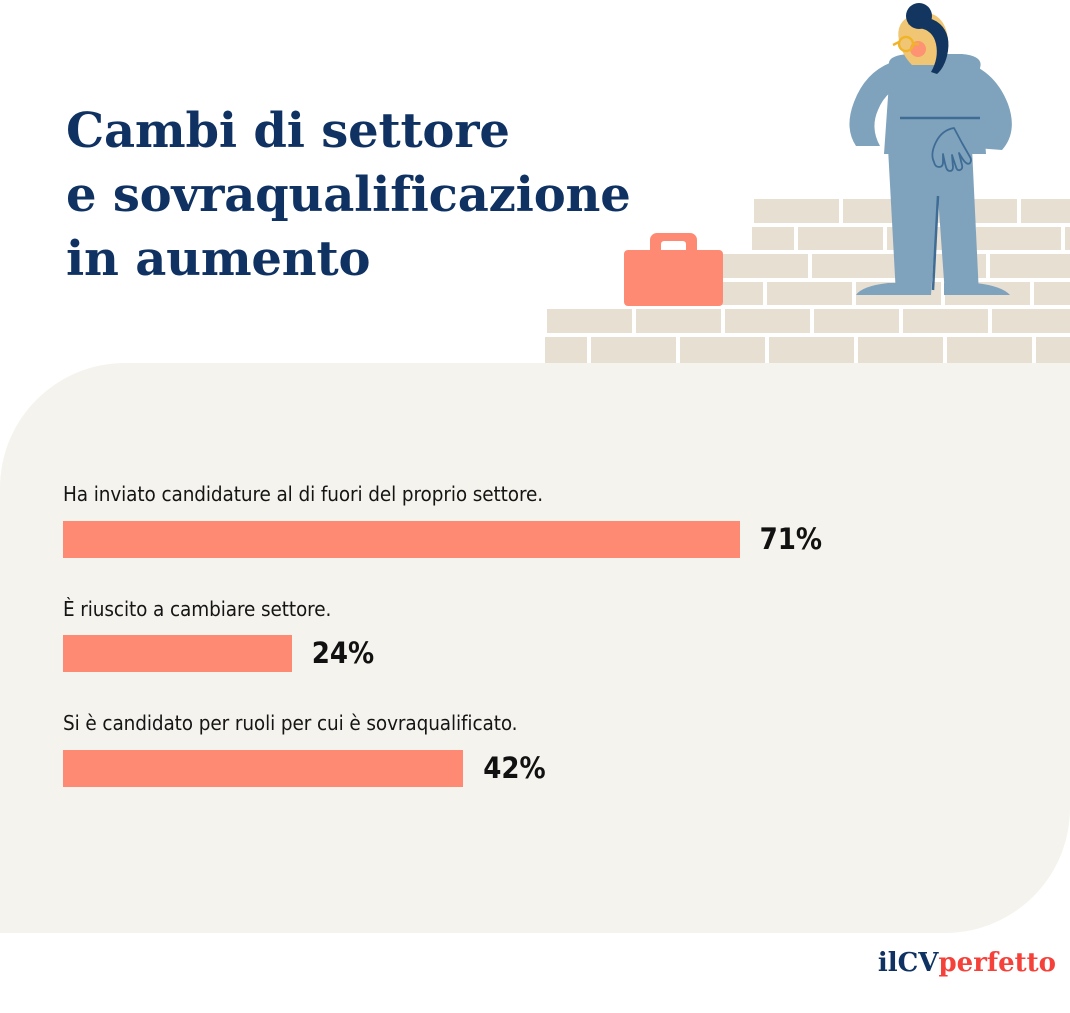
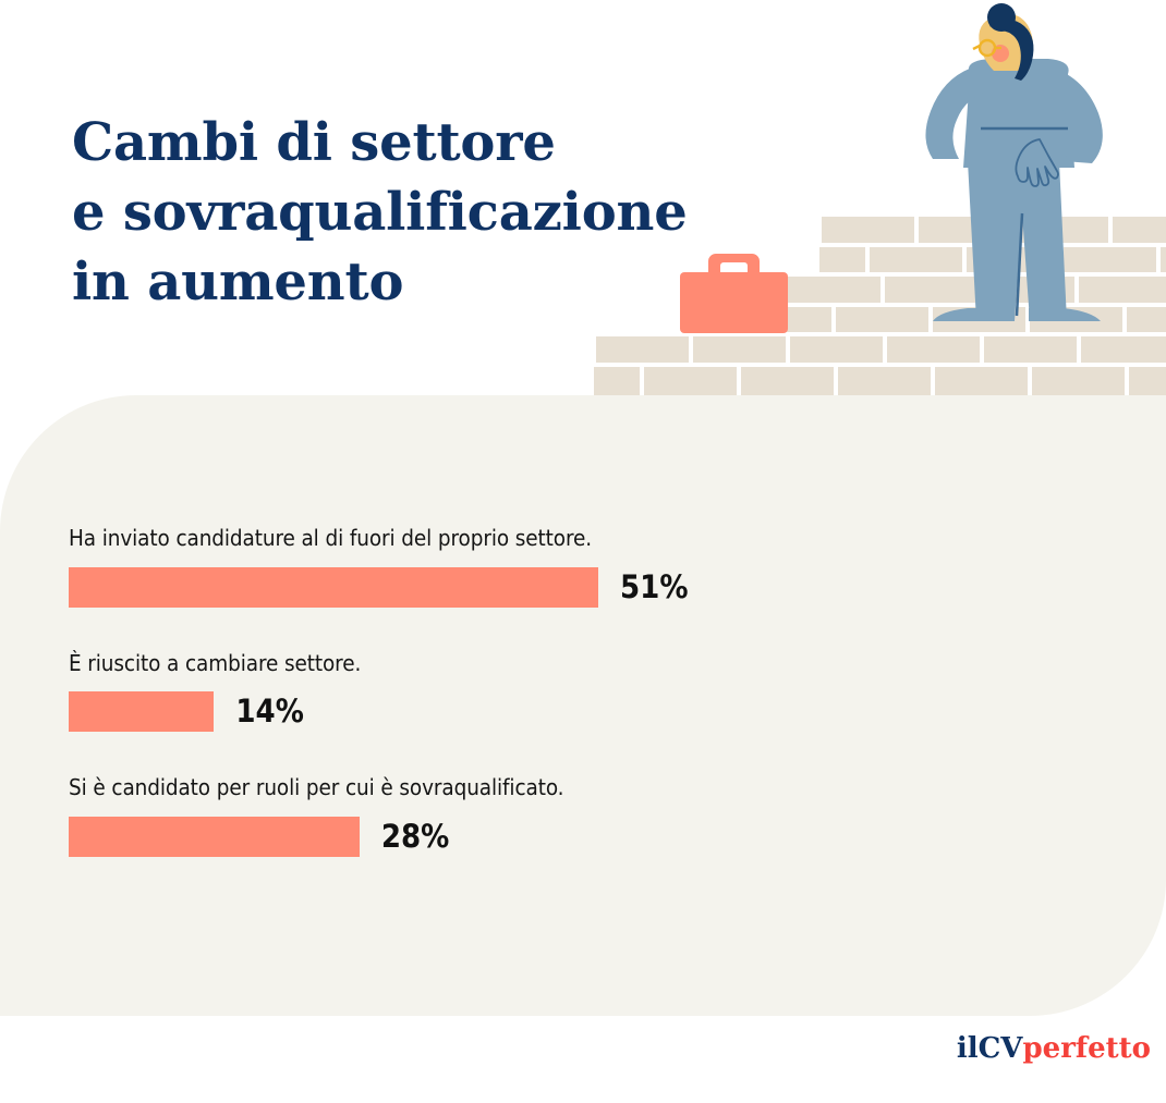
Ha inviato candidature al di fuori del proprio settore.: 71% -> 51%
È riuscito a cambiare settore.: 24% -> 14%
Si è candidato per ruoli per cui è sovraqualificato.: 42% -> 28%
